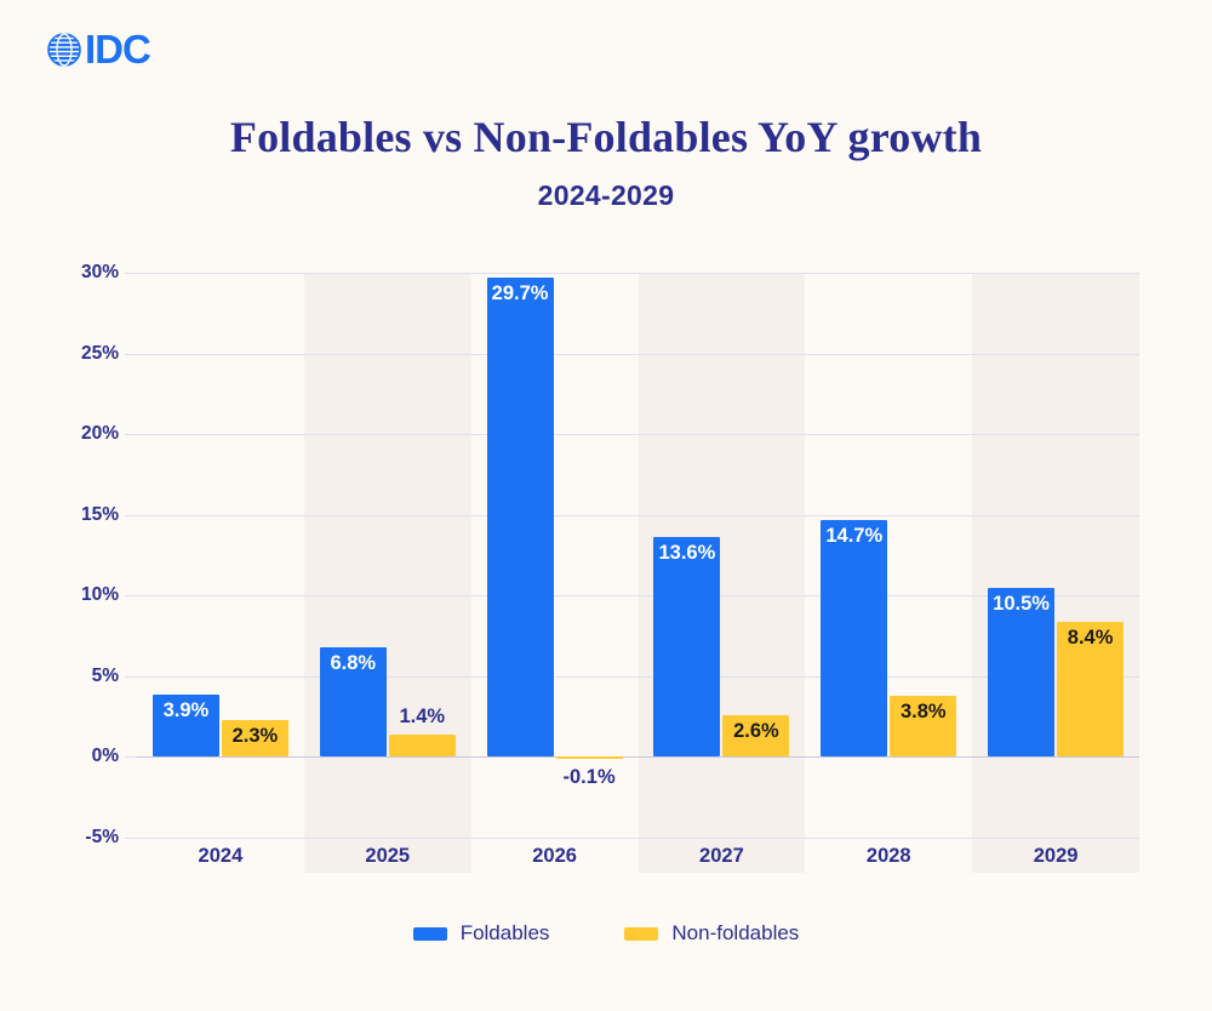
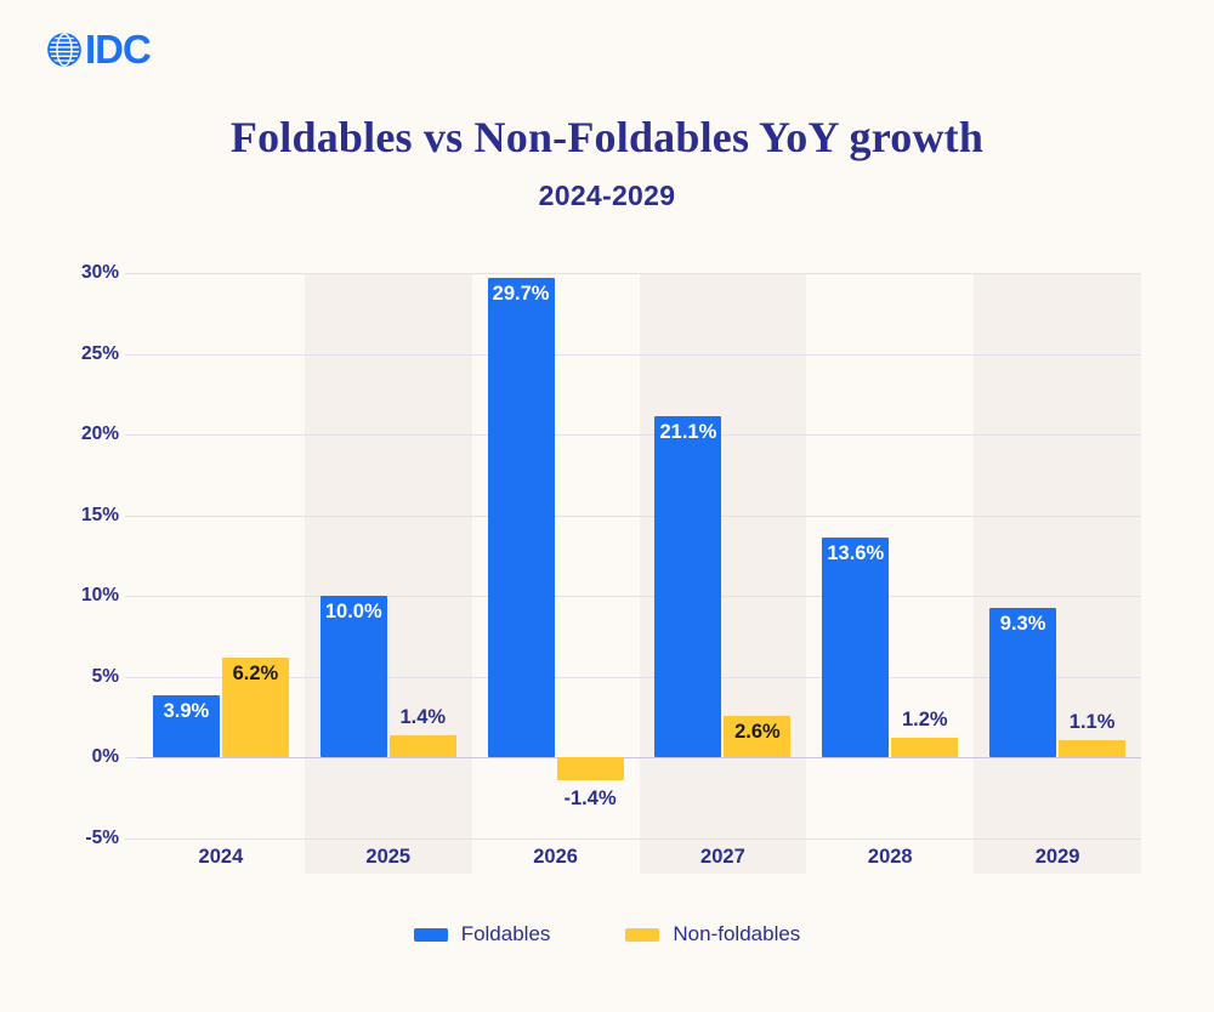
Non-foldables/2024: 2.3% -> 6.2%
Foldables/2025: 6.8% -> 10.0%
Non-foldables/2026: -0.1% -> -1.4%
Foldables/2027: 13.6% -> 21.1%
Foldables/2028: 14.7% -> 13.6%
Non-foldables/2028: 3.8% -> 1.2%
Foldables/2029: 10.5% -> 9.3%
Non-foldables/2029: 8.4% -> 1.1%
